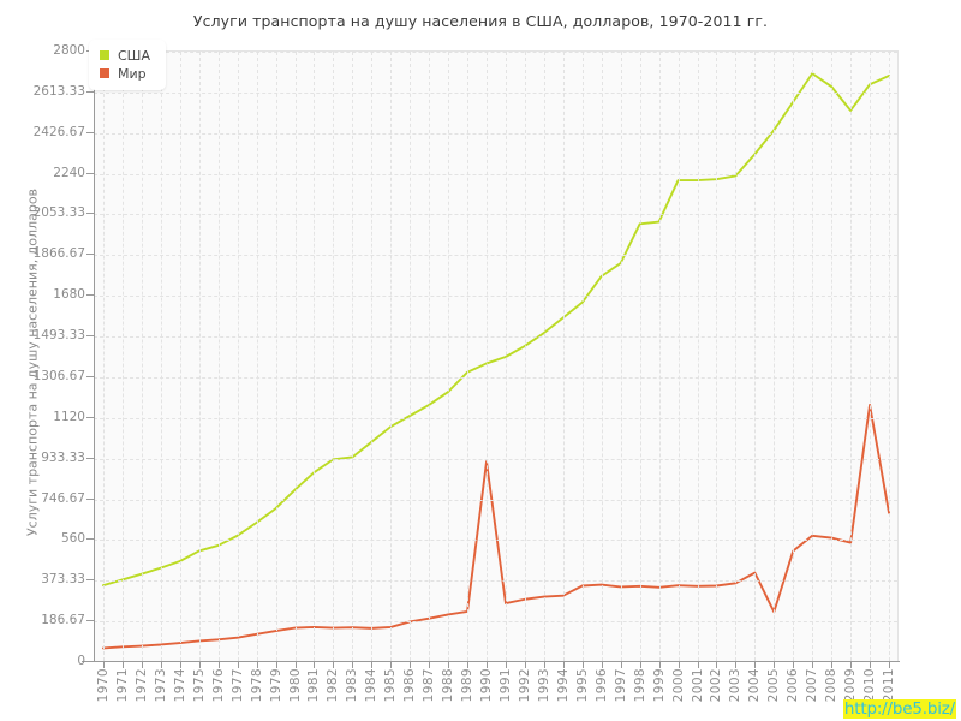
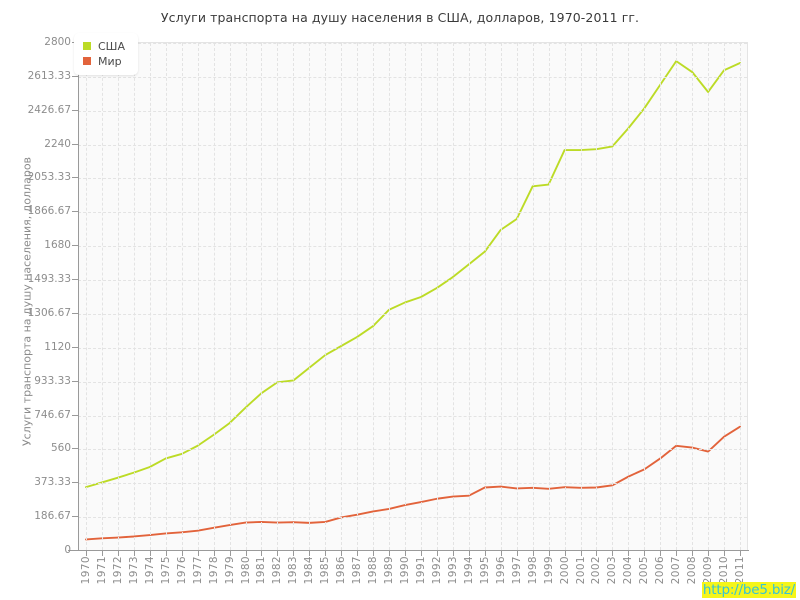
Мир/1990: 920 -> 250
Мир/2005: 230 -> 450
Мир/2010: 1180 -> 630
